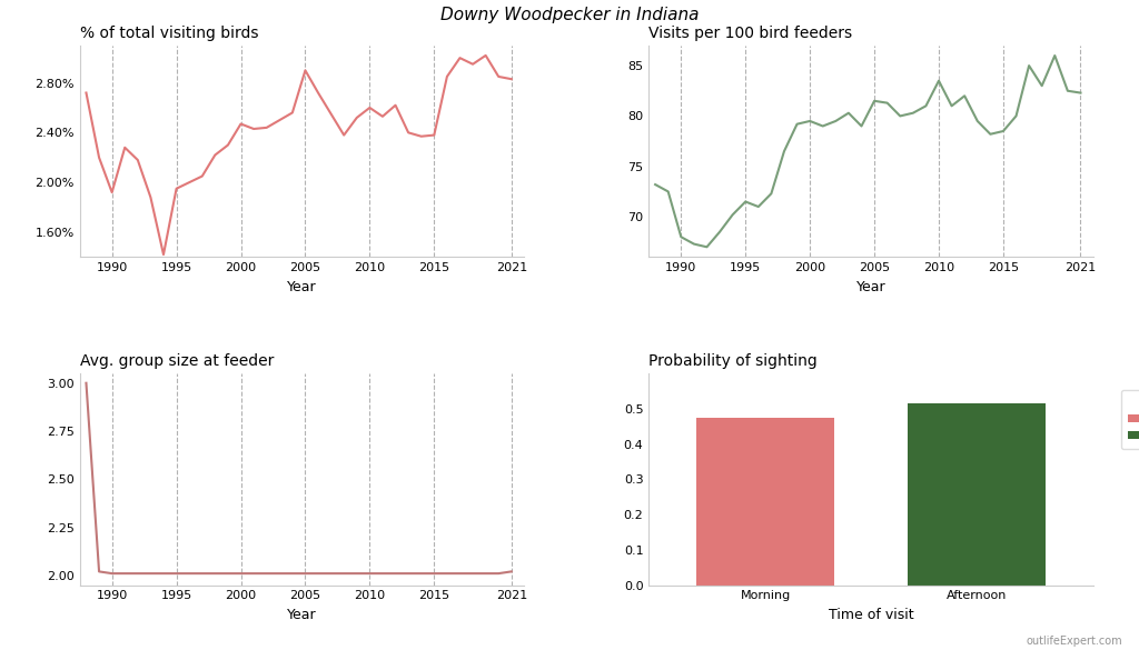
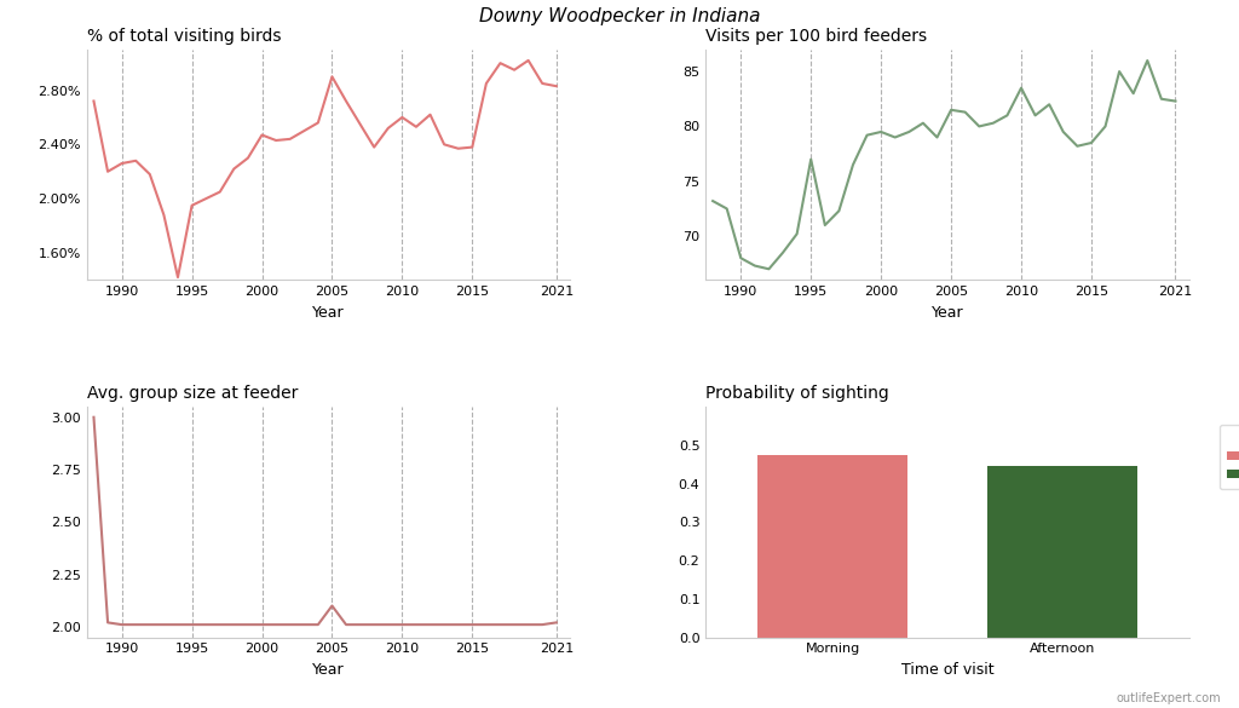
% of total visiting birds/1990: 1.92% -> 2.26%
Visits per 100 bird feeders/1995: 71.5 -> 77.0
Avg. group size at feeder/2005: 2.01 -> 2.10
Probability of sighting/Afternoon: 0.515 -> 0.445
